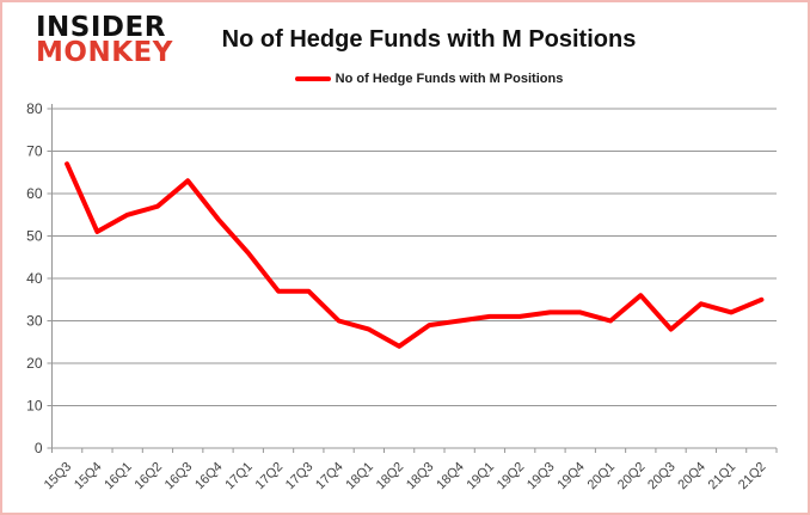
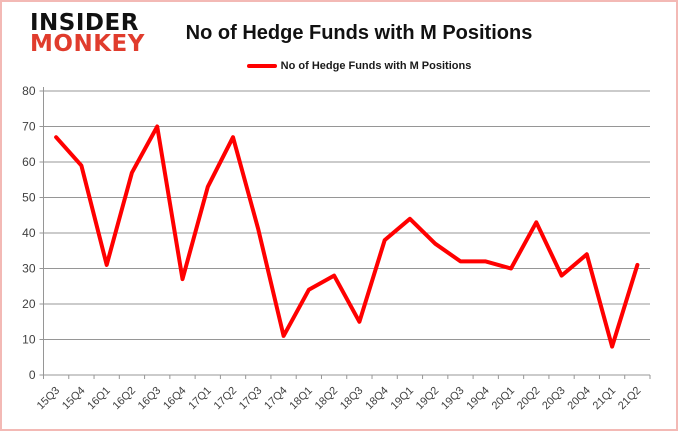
15Q4: 51 -> 59
16Q1: 55 -> 31
16Q3: 63 -> 70
16Q4: 54 -> 27
17Q1: 46 -> 53
17Q2: 37 -> 67
17Q3: 37 -> 41
17Q4: 30 -> 11
18Q1: 28 -> 24
18Q2: 24 -> 28
18Q3: 29 -> 15
18Q4: 30 -> 38
19Q1: 31 -> 44
19Q2: 31 -> 37
20Q2: 36 -> 43
21Q1: 32 -> 8
21Q2: 35 -> 31
